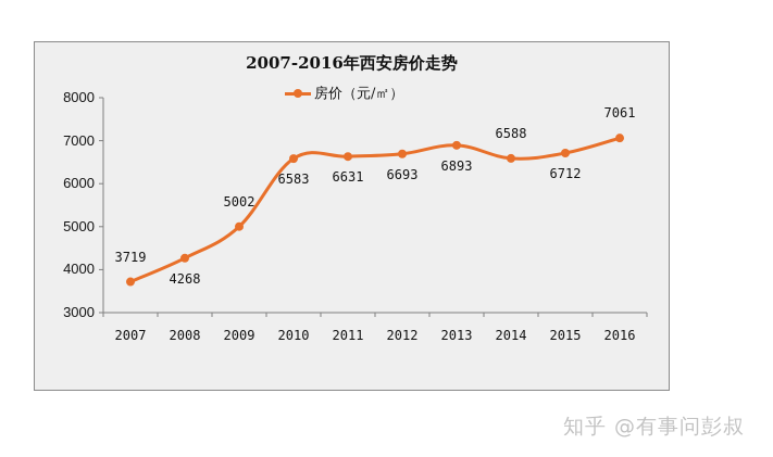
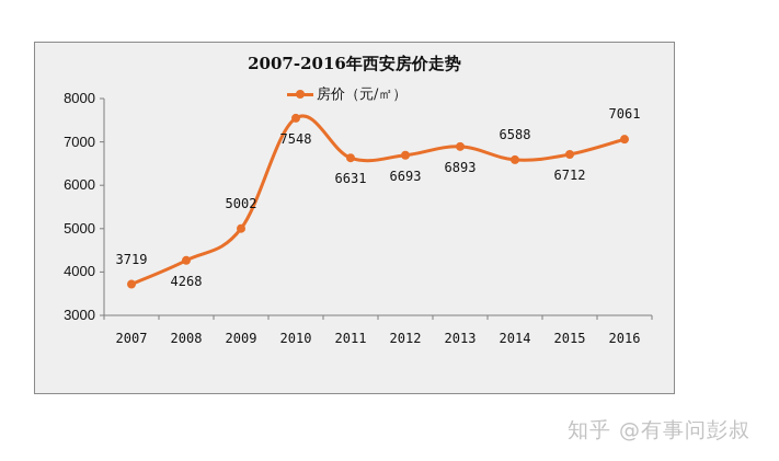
2010: 6583 -> 7548
